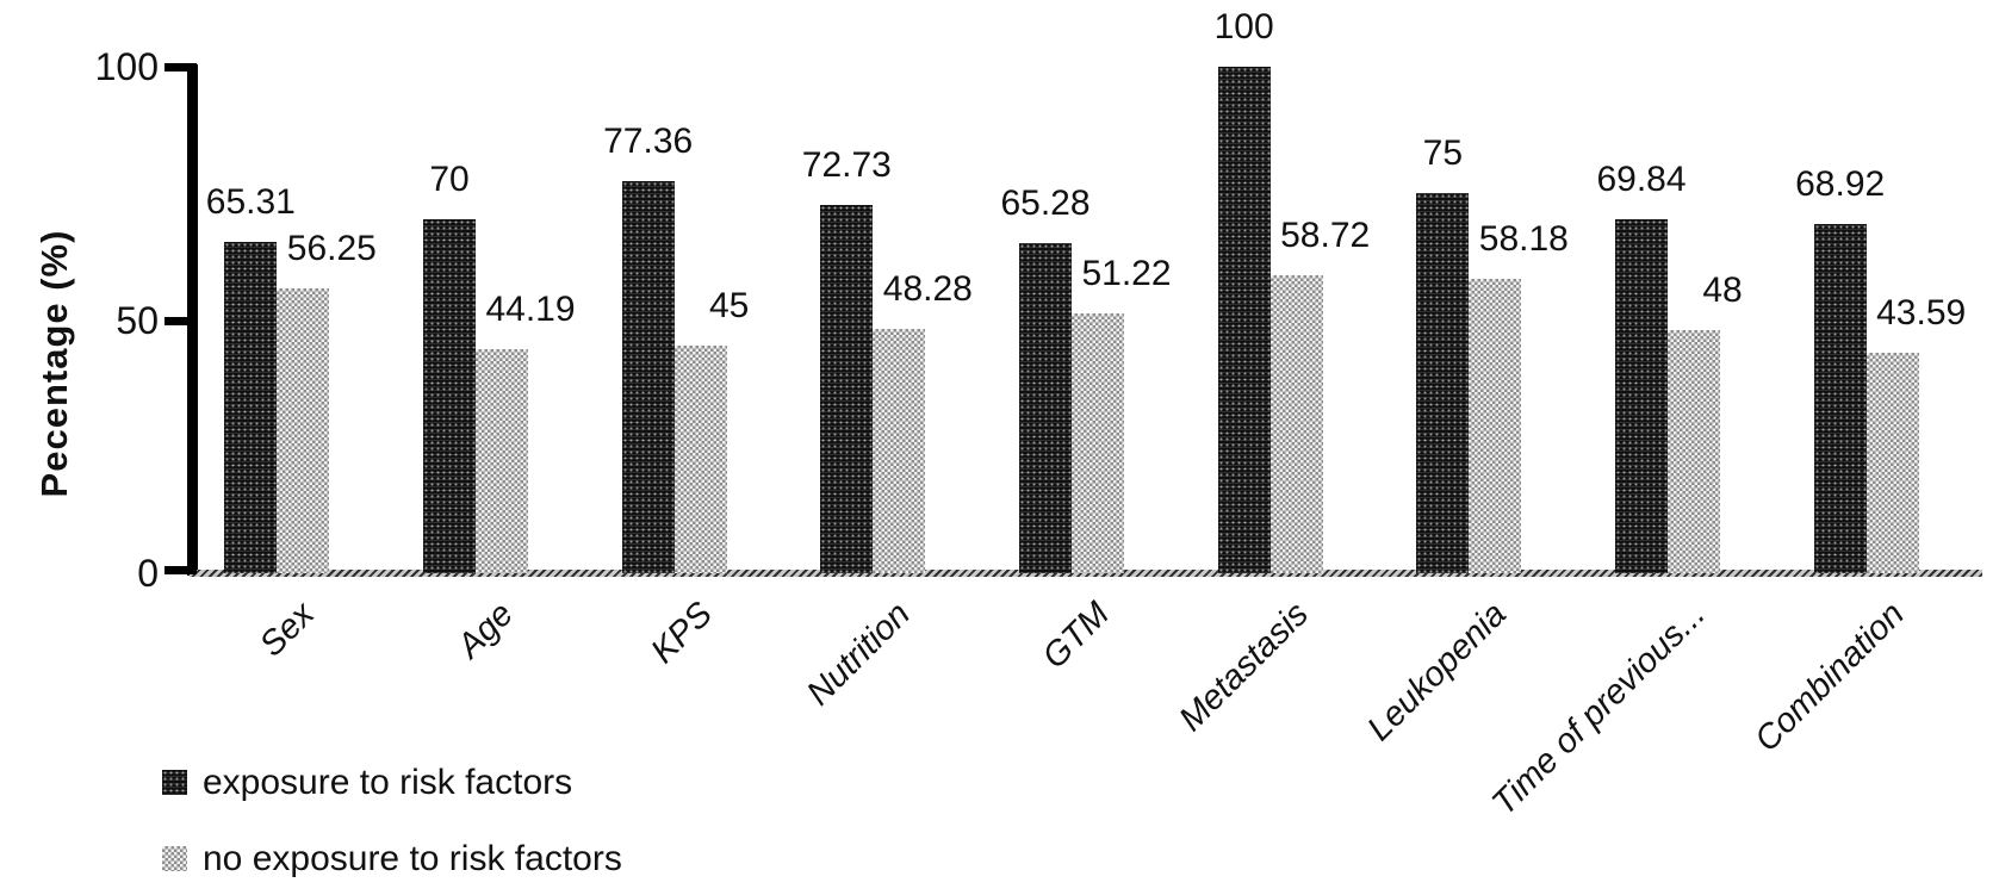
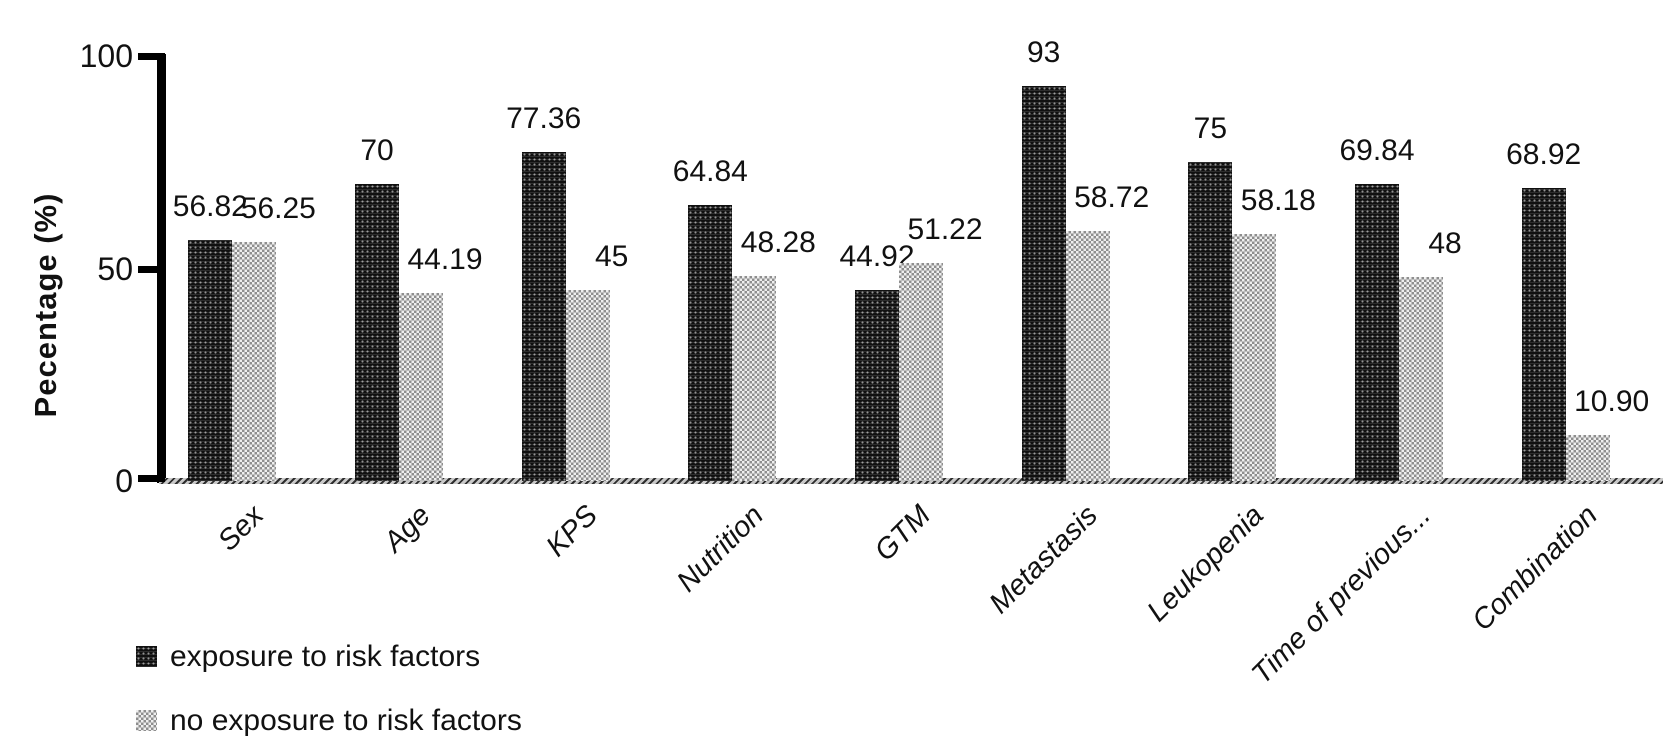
exposure to risk factors/Sex: 65.31 -> 56.82
exposure to risk factors/Nutrition: 72.73 -> 64.84
exposure to risk factors/GTM: 65.28 -> 44.92
exposure to risk factors/Metastasis: 100 -> 93
no exposure to risk factors/Combination: 43.59 -> 10.90
